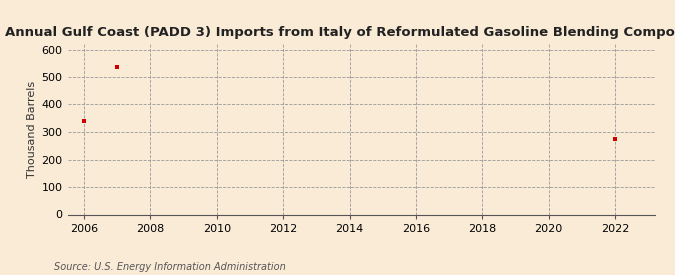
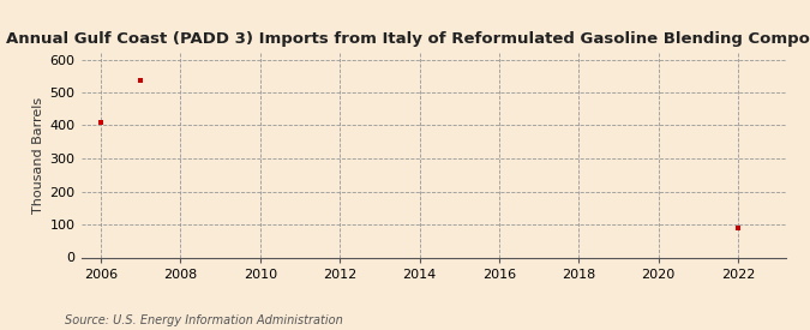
2006: 340 -> 410
2022: 275 -> 90
